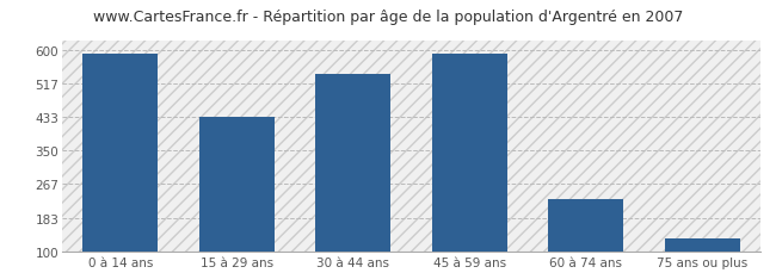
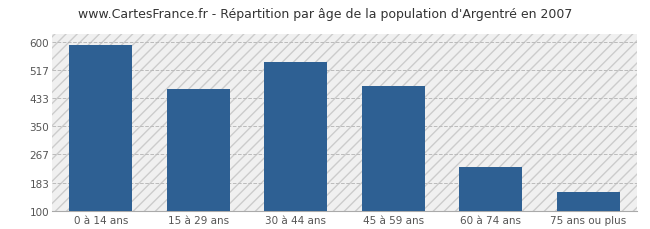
15 à 29 ans: 433 -> 460
45 à 59 ans: 591 -> 470
75 ans ou plus: 130 -> 155
